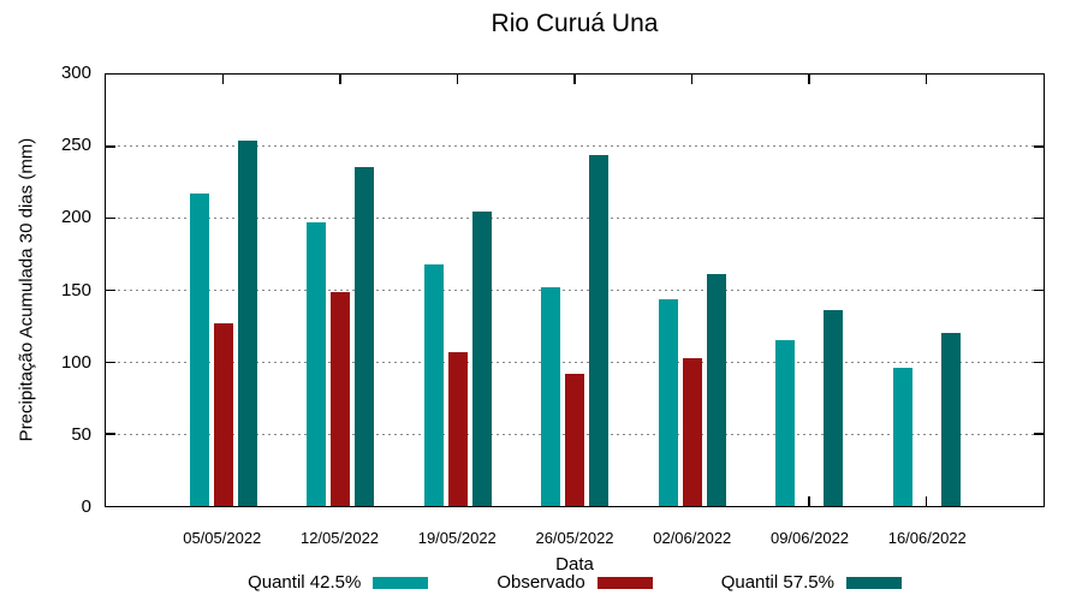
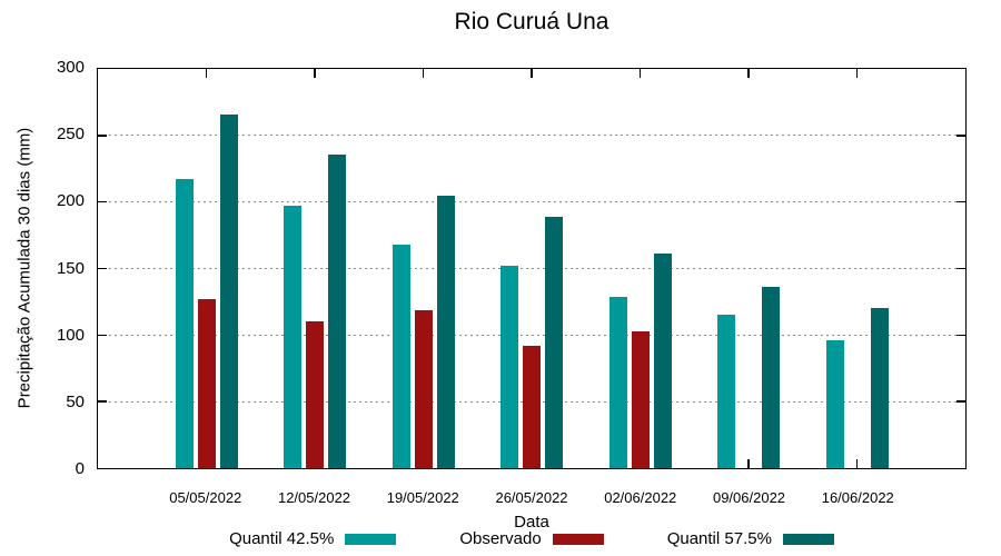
Quantil 57.5%/05/05/2022: 254 -> 266
Observado/12/05/2022: 149 -> 110
Observado/19/05/2022: 107 -> 119
Quantil 57.5%/26/05/2022: 244 -> 189
Quantil 42.5%/02/06/2022: 144 -> 129
